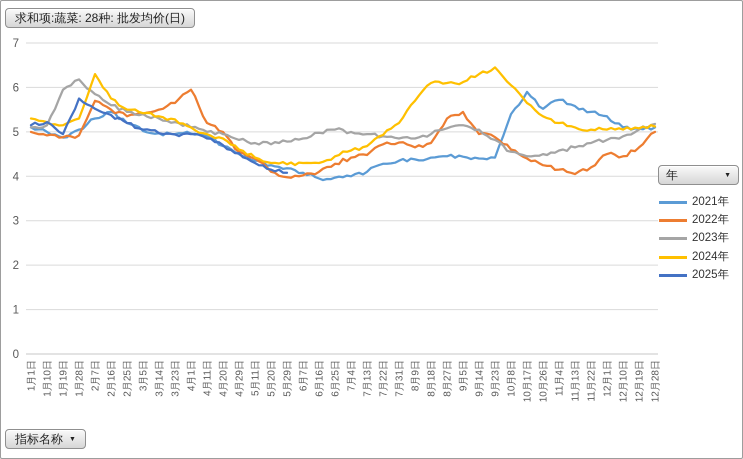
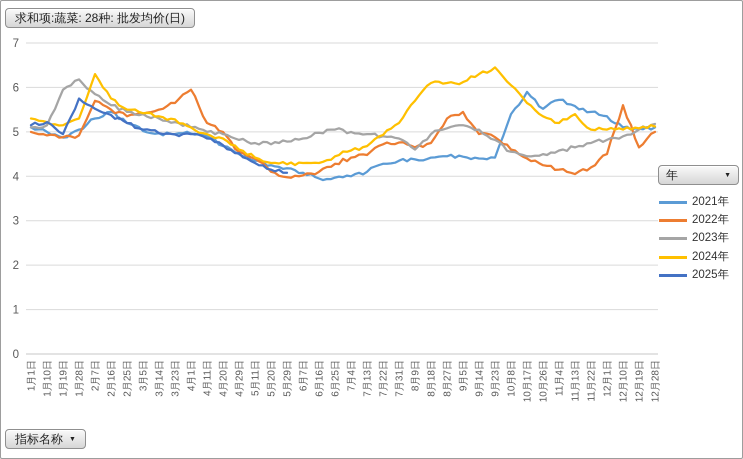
2023年/8月9日: 4.8 -> 4.6
2024年/11月13日: 5.1 -> 5.4
2022年/12月10日: 4.5 -> 5.6
